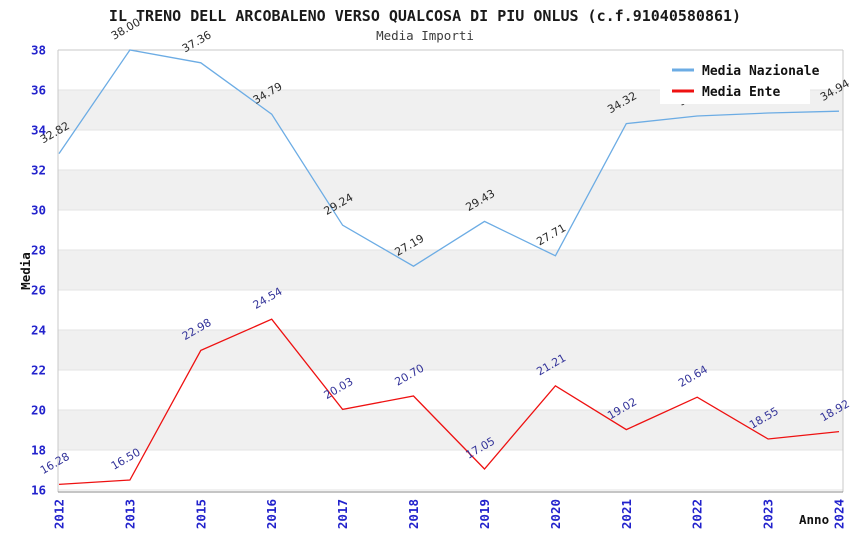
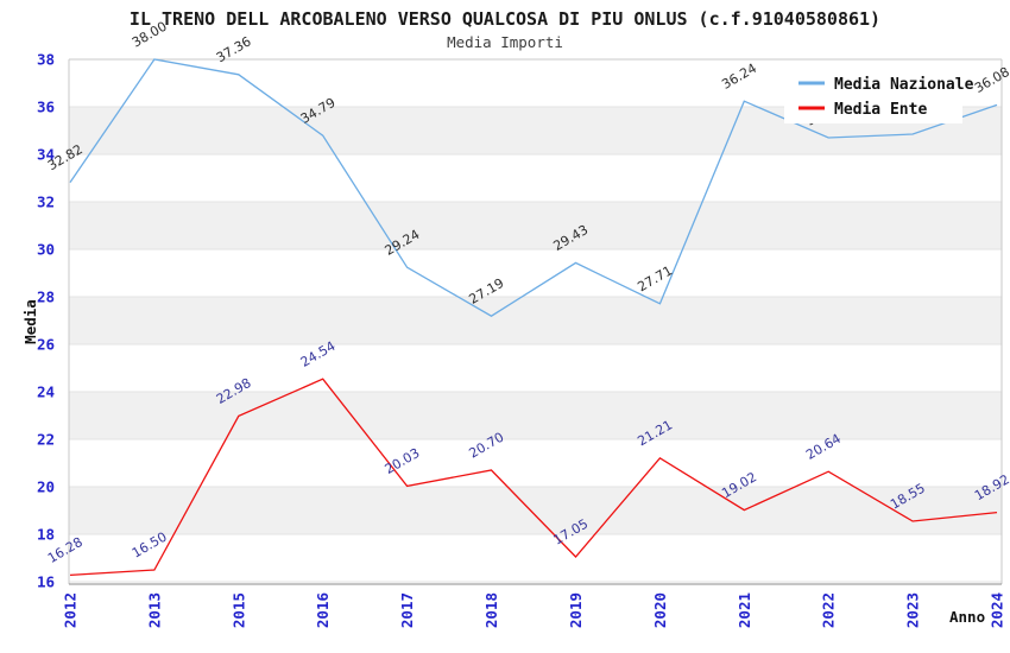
Media Nazionale/2021: 34.32 -> 36.24
Media Nazionale/2024: 34.94 -> 36.08
